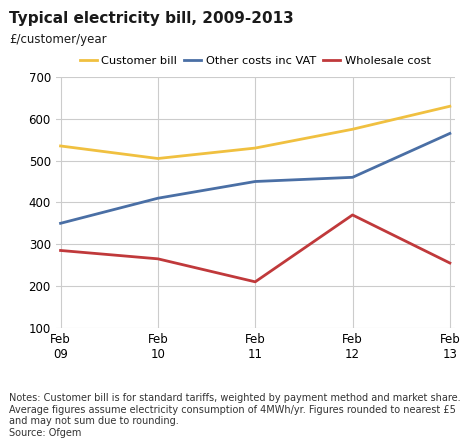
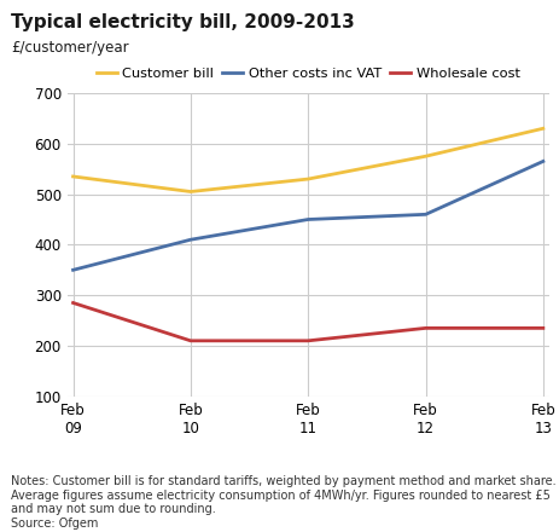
Wholesale cost/Feb 10: 265 -> 210
Wholesale cost/Feb 12: 370 -> 235
Wholesale cost/Feb 13: 255 -> 235
